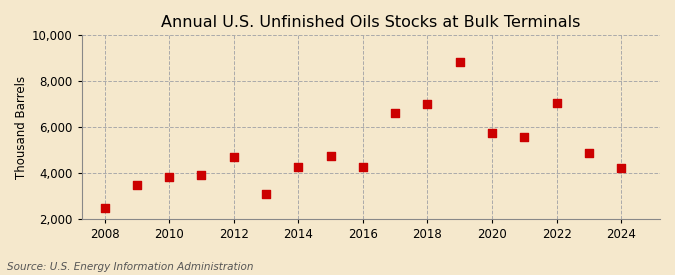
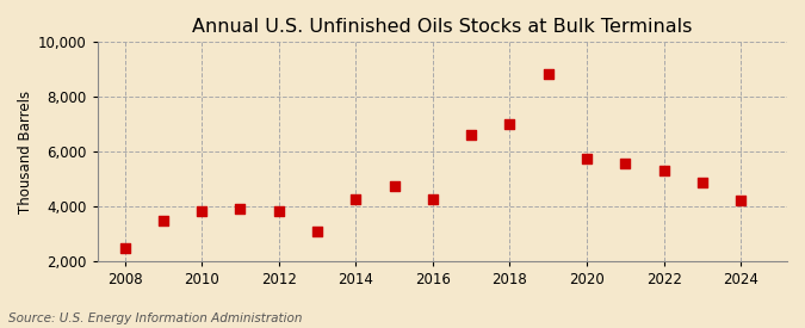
2012: 4,700 -> 3,800
2022: 7,050 -> 5,300
